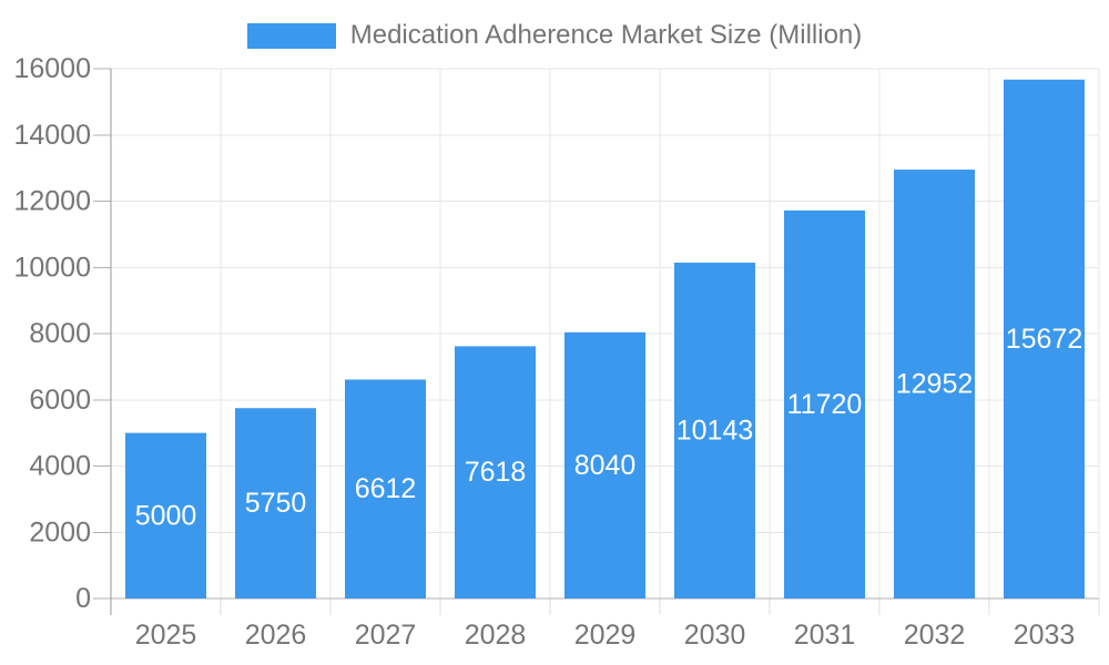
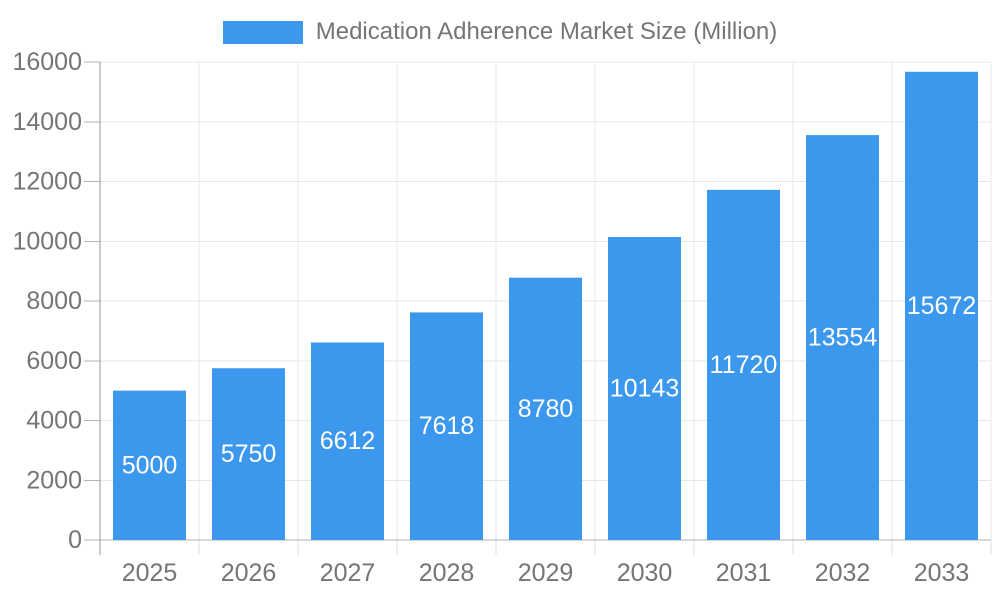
2029: 8040 -> 8780
2032: 12952 -> 13554
